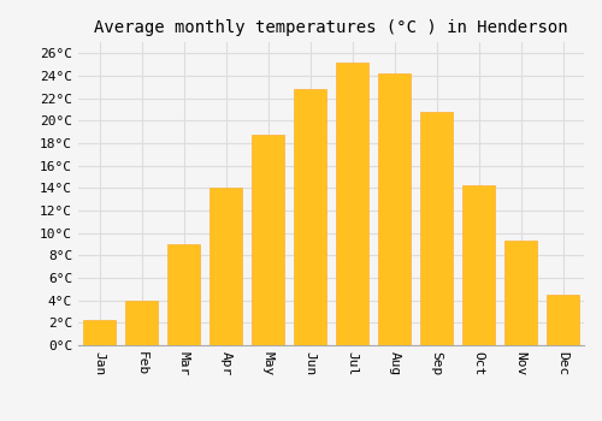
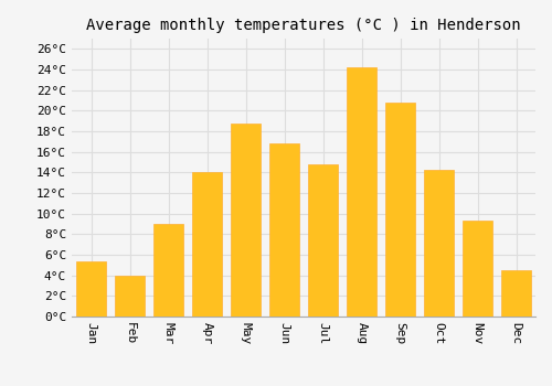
Jan: 2.2°C -> 5.4°C
Jun: 22.8°C -> 16.8°C
Jul: 25.2°C -> 14.8°C
